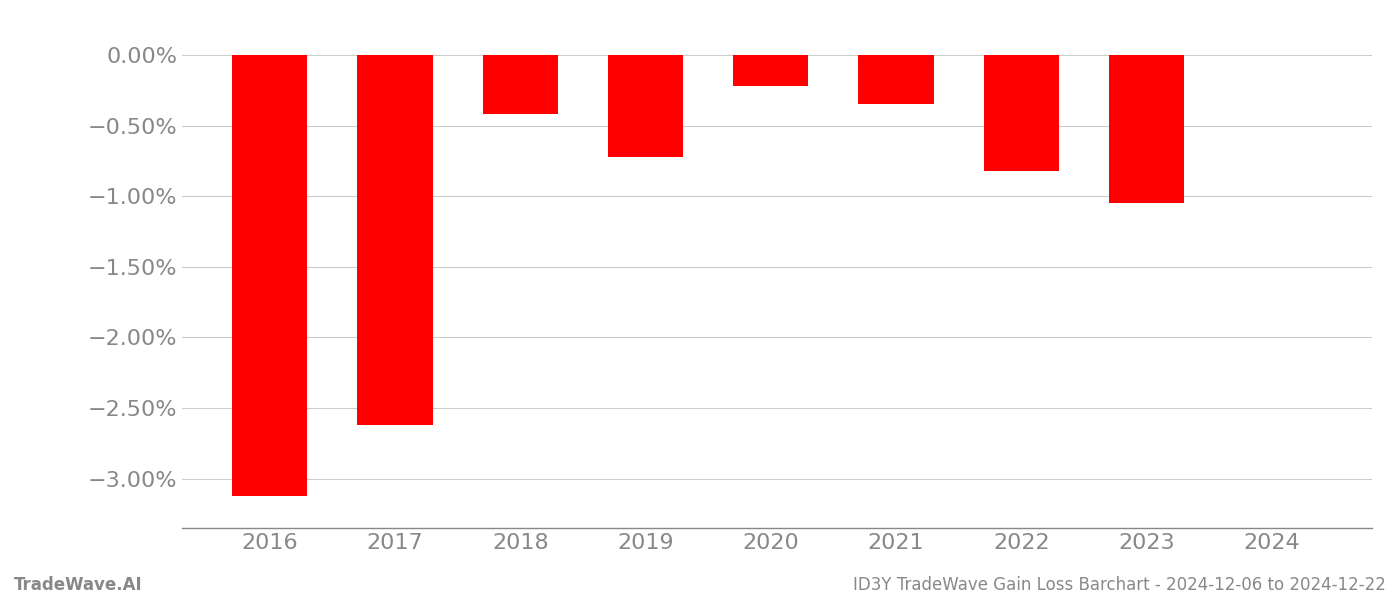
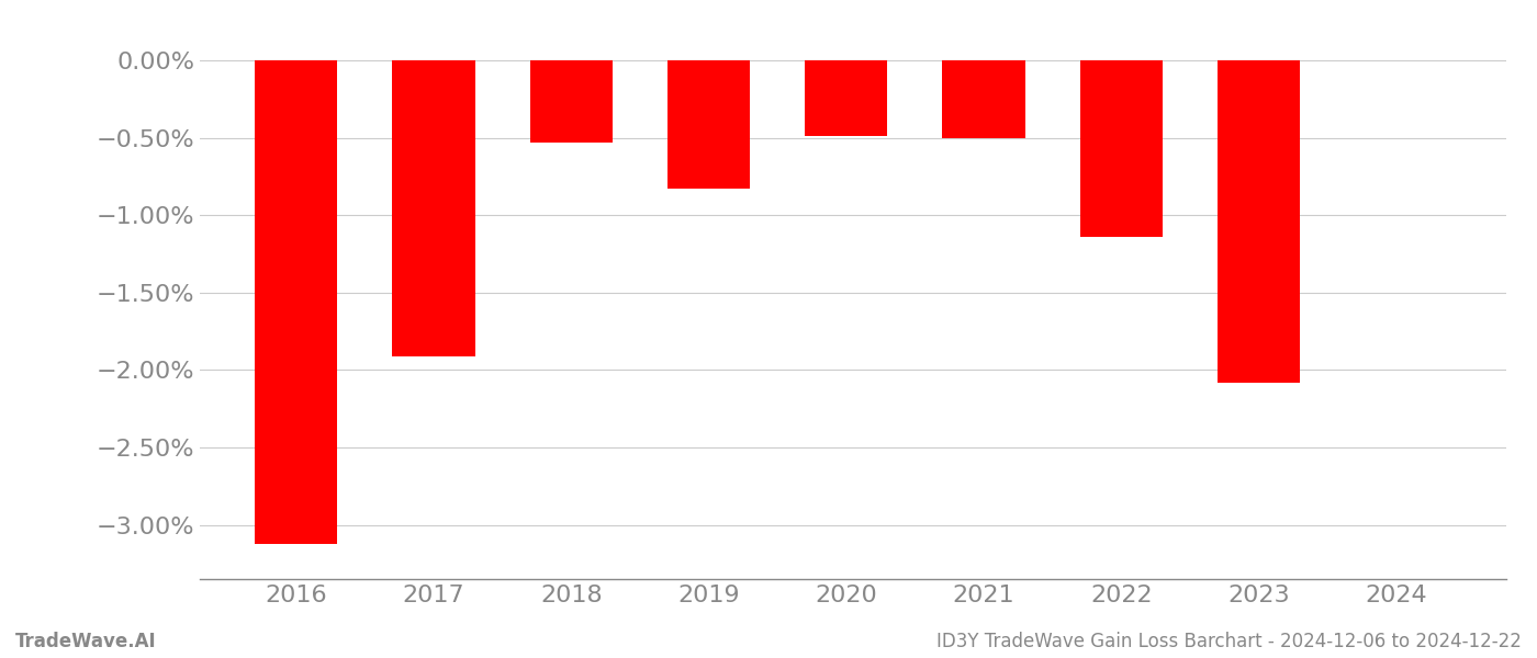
2017: -2.62% -> -1.91%
2018: -0.42% -> -0.53%
2019: -0.72% -> -0.83%
2020: -0.22% -> -0.49%
2021: -0.35% -> -0.50%
2022: -0.82% -> -1.14%
2023: -1.05% -> -2.08%
